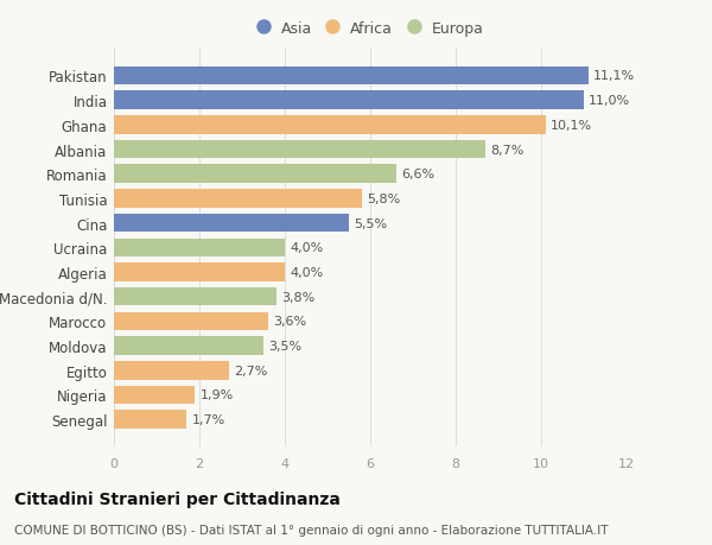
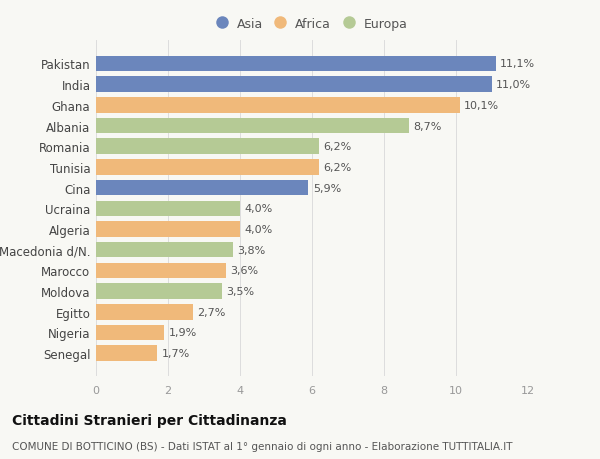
Romania: 6,6% -> 6,2%
Tunisia: 5,8% -> 6,2%
Cina: 5,5% -> 5,9%
